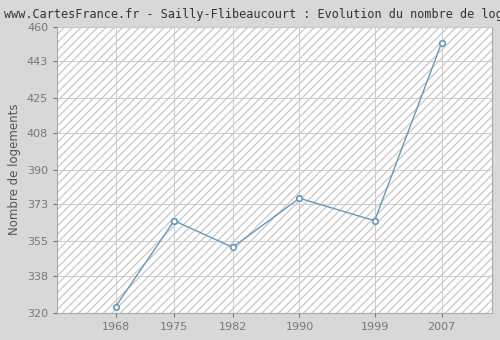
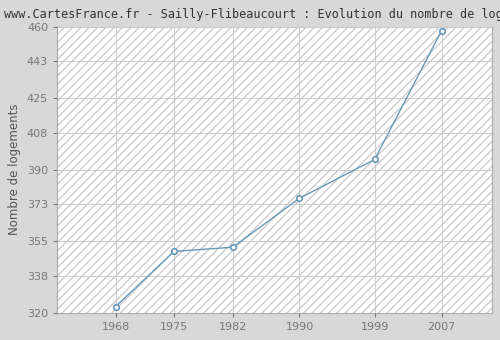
1975: 365 -> 350
1999: 365 -> 395
2007: 452 -> 458
